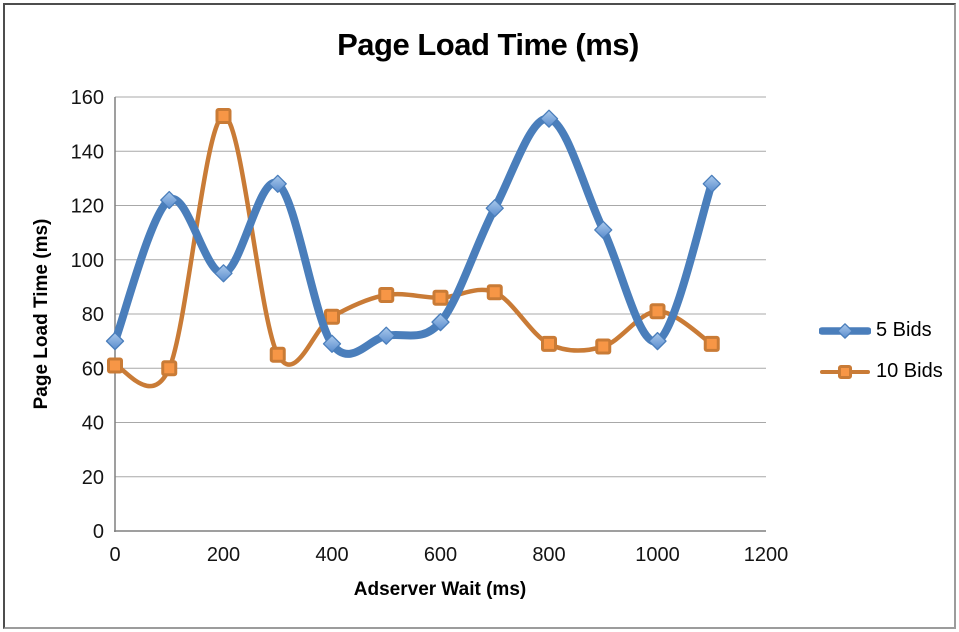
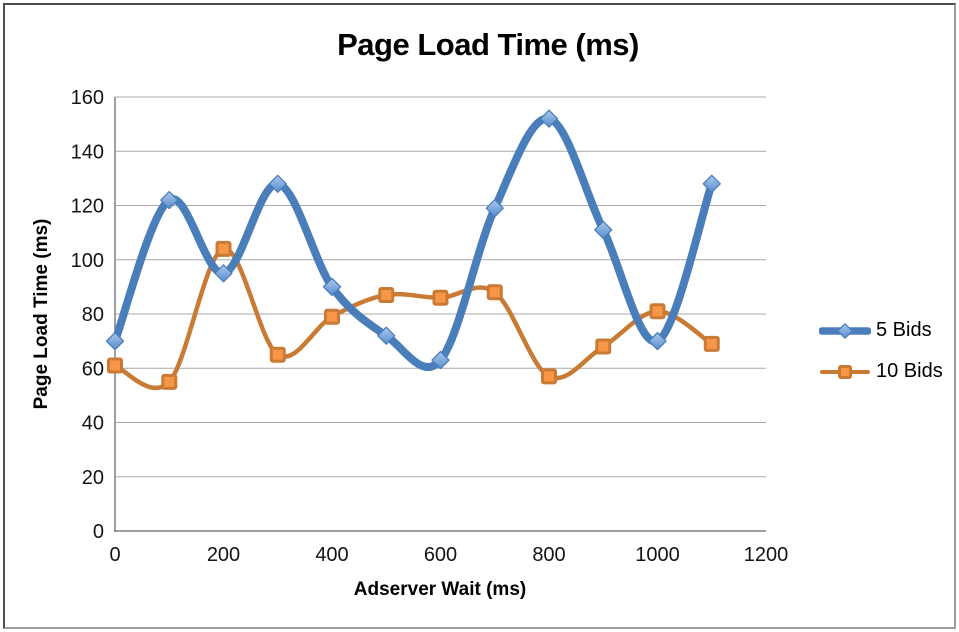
10 Bids/100: 60 -> 55
10 Bids/200: 153 -> 104
5 Bids/400: 69 -> 90
5 Bids/600: 77 -> 63
10 Bids/800: 69 -> 57
